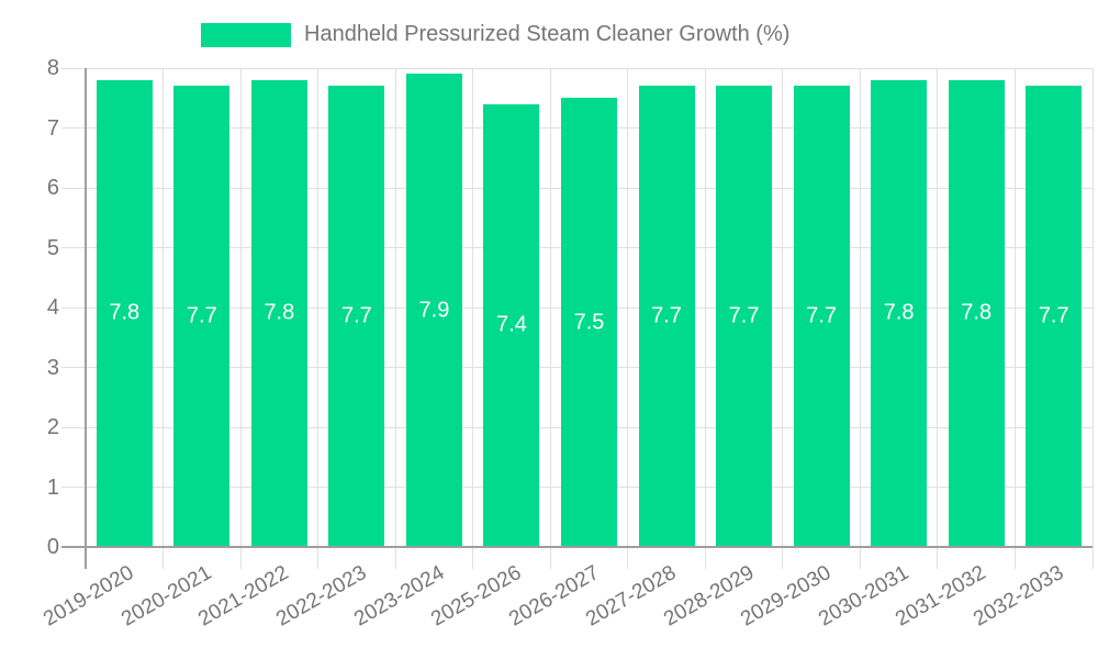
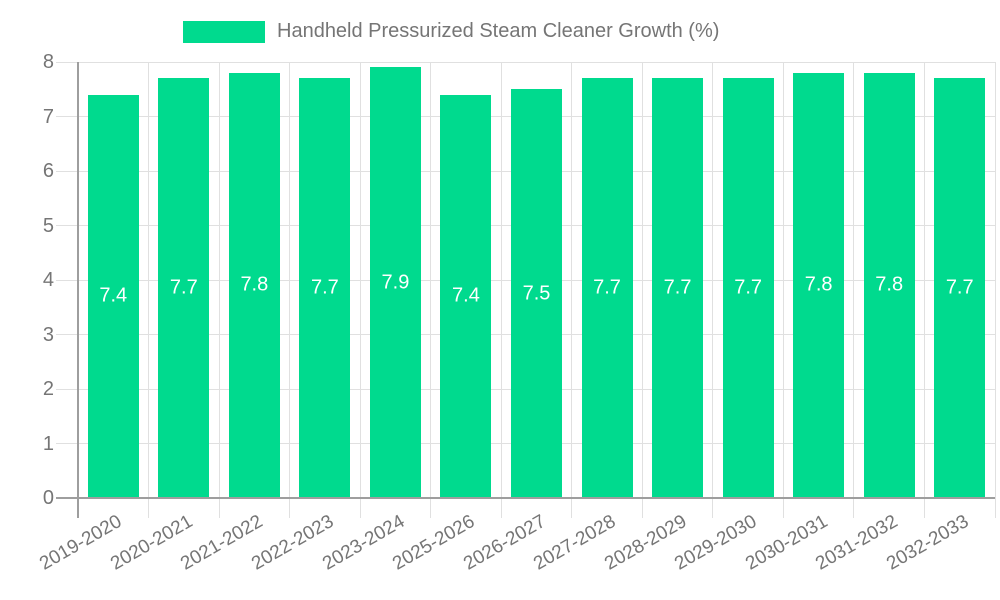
2019-2020: 7.8 -> 7.4
